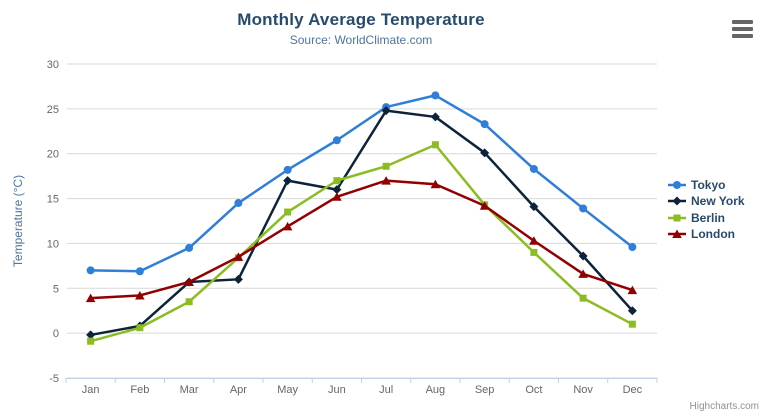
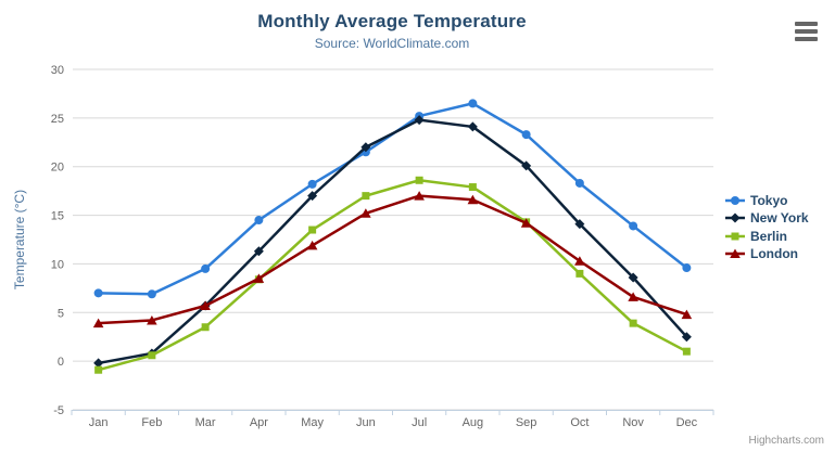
New York/Apr: 6 -> 11
New York/Jun: 16 -> 22
Berlin/Aug: 21 -> 18
